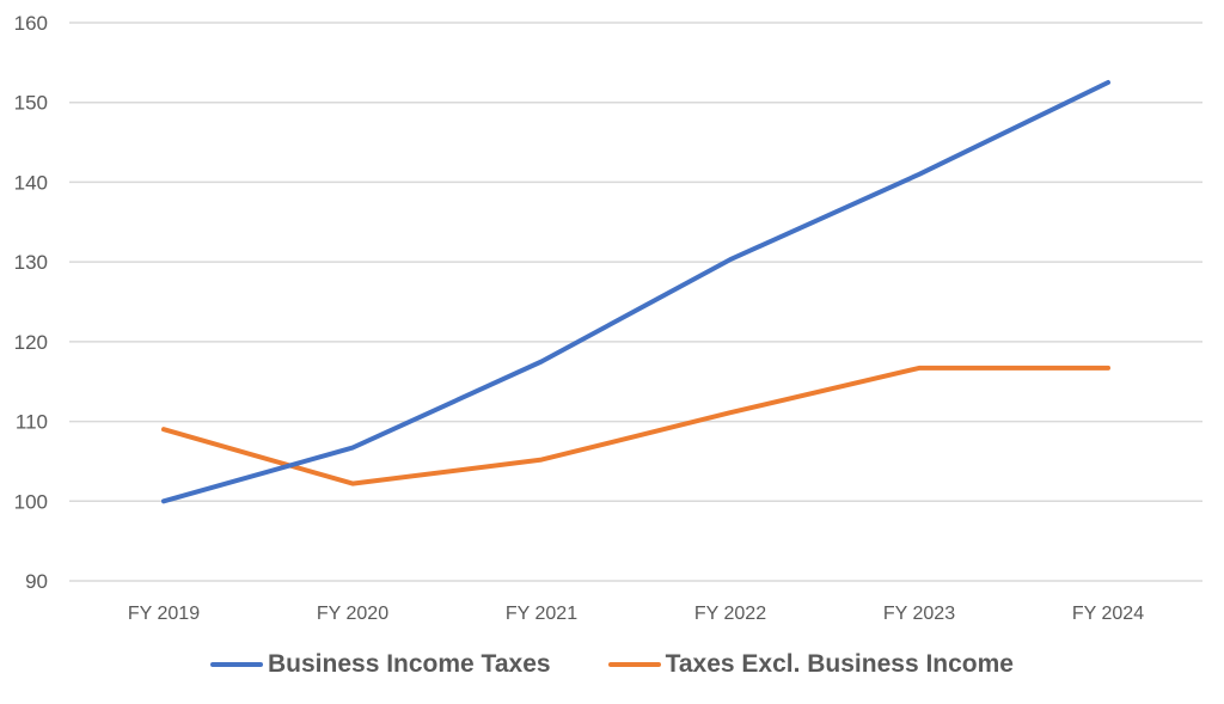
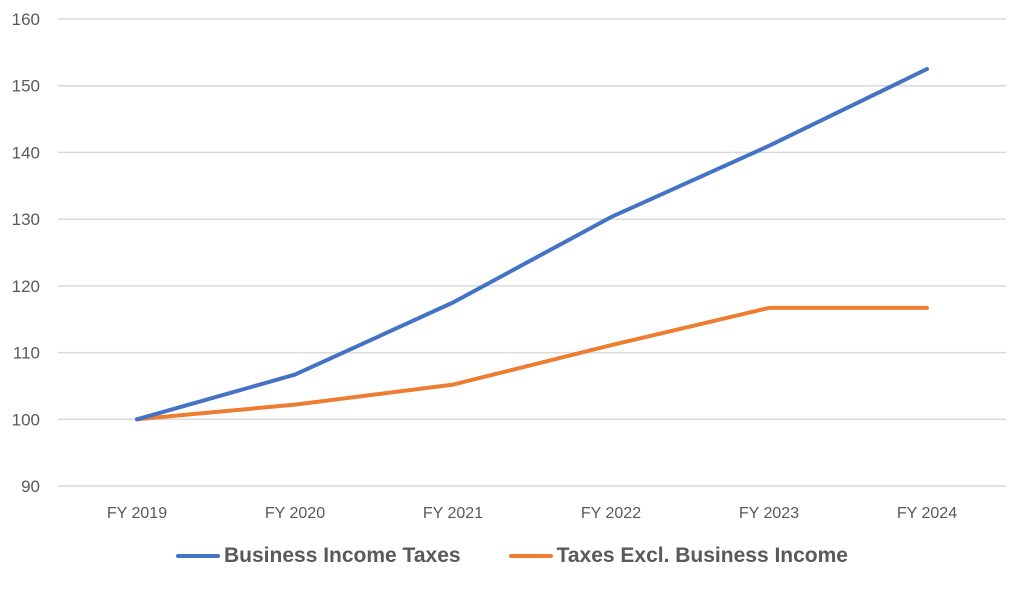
Taxes Excl. Business Income/FY 2019: 109 -> 100
